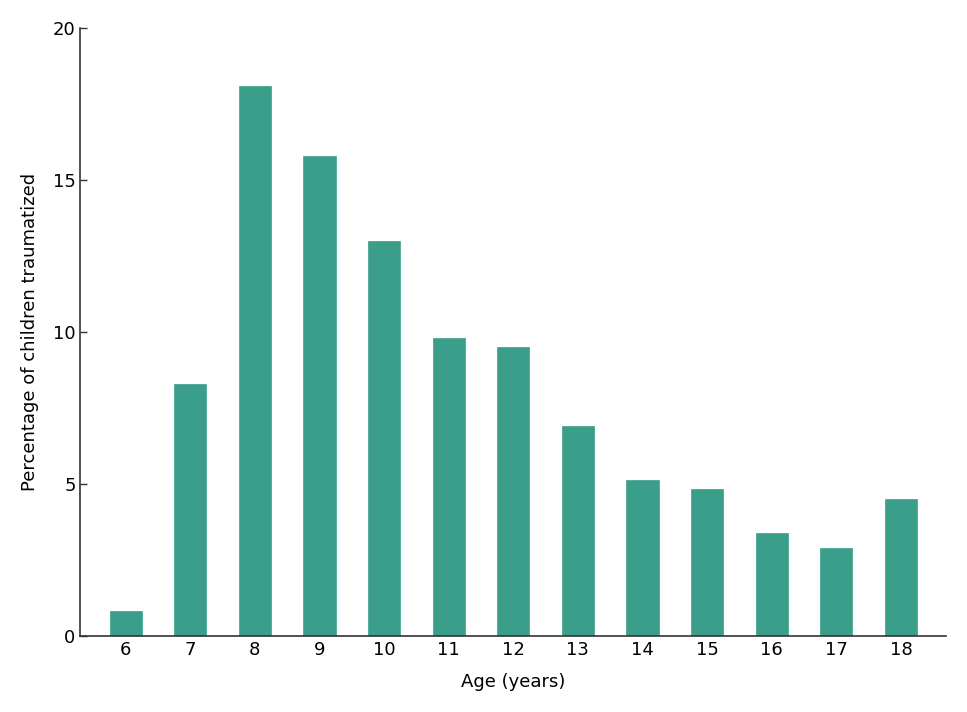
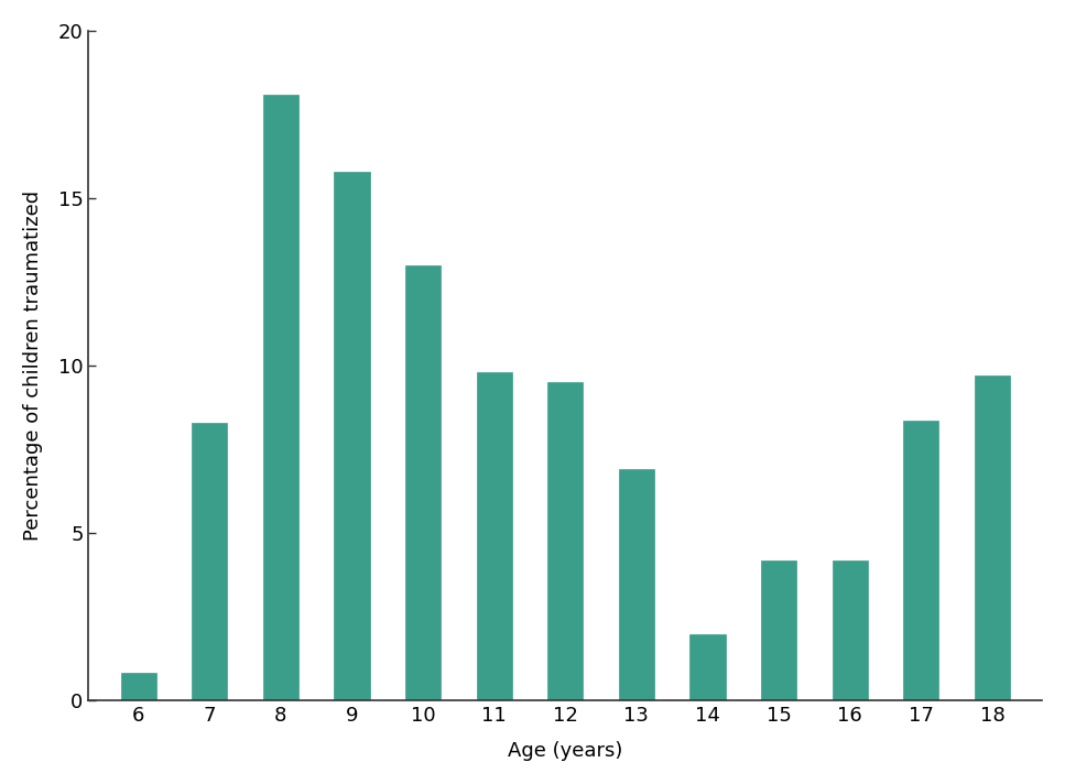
14: 5.15 -> 2.00
15: 4.85 -> 4.20
16: 3.40 -> 4.20
17: 2.90 -> 8.35
18: 4.50 -> 9.70
